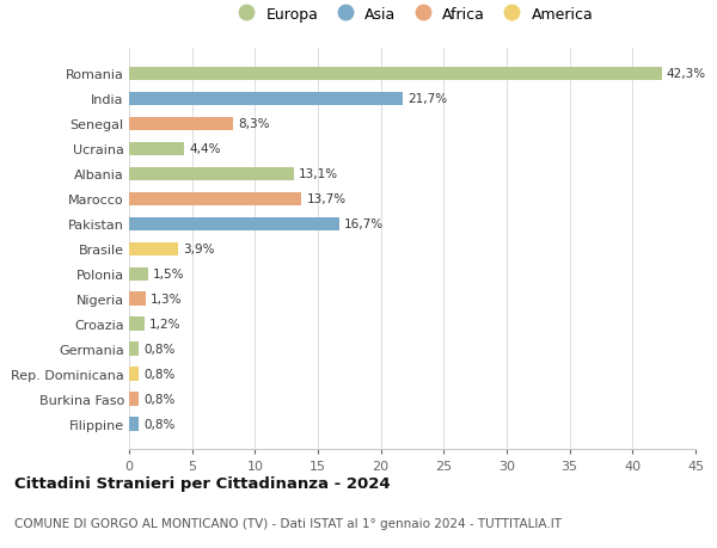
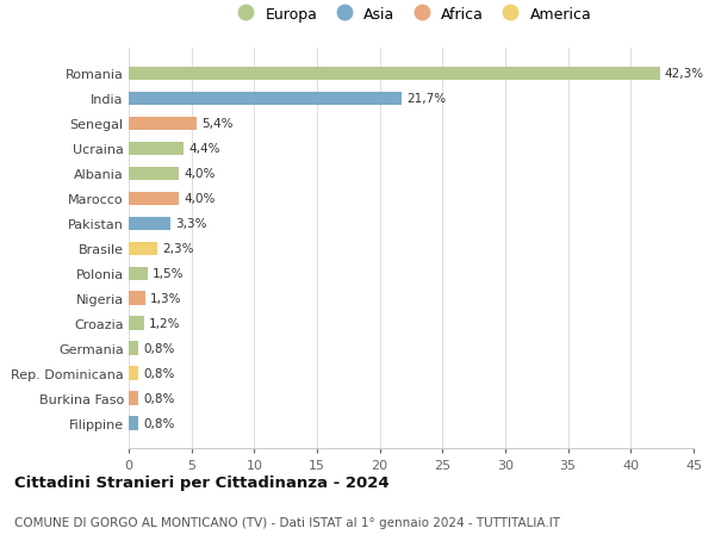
Senegal: 8,3% -> 5,4%
Albania: 13,1% -> 4,0%
Marocco: 13,7% -> 4,0%
Pakistan: 16,7% -> 3,3%
Brasile: 3,9% -> 2,3%
